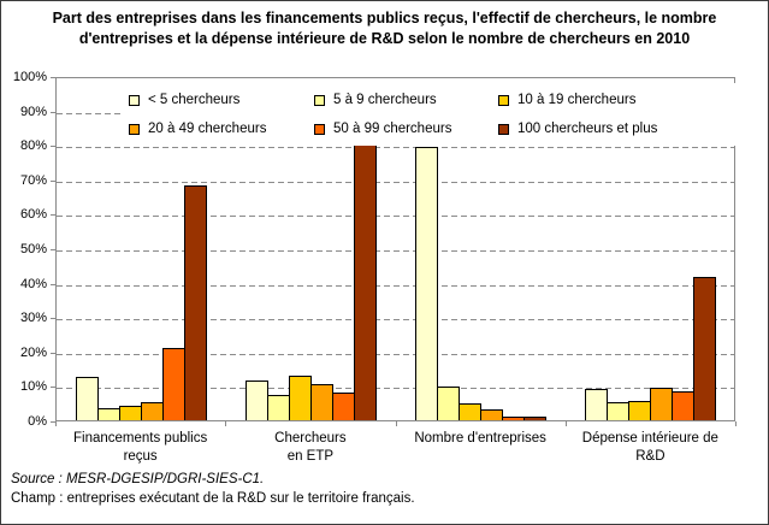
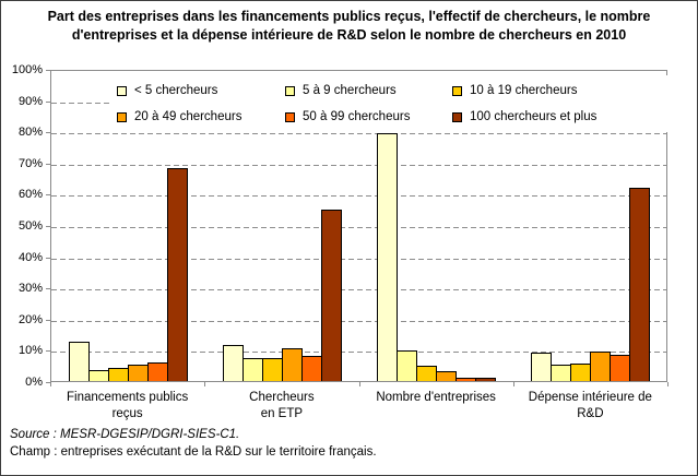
50 à 99 chercheurs/Financements publics reçus: 21% -> 6%
10 à 19 chercheurs/Chercheurs en ETP: 13% -> 7%
100 chercheurs et plus/Chercheurs en ETP: 85% -> 55%
100 chercheurs et plus/Dépense intérieure de R&D: 42% -> 62%
